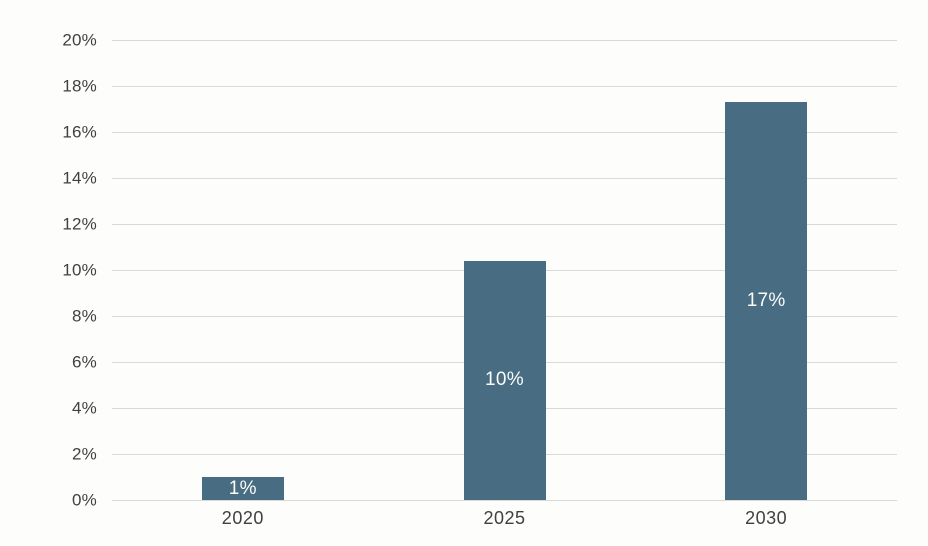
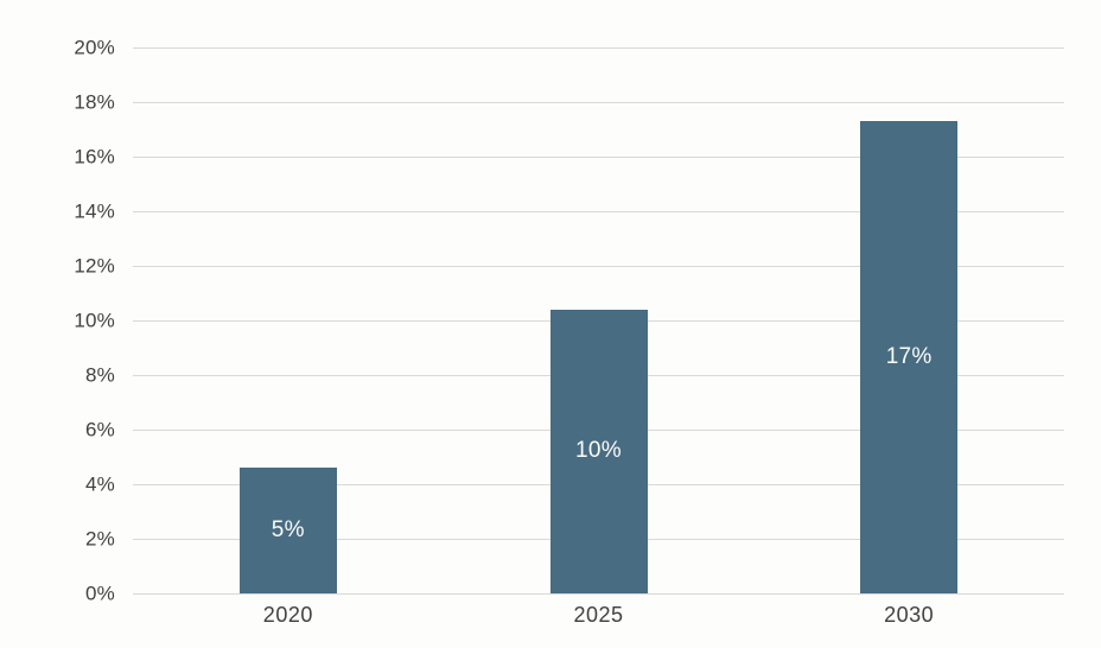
2020: 1% -> 5%
